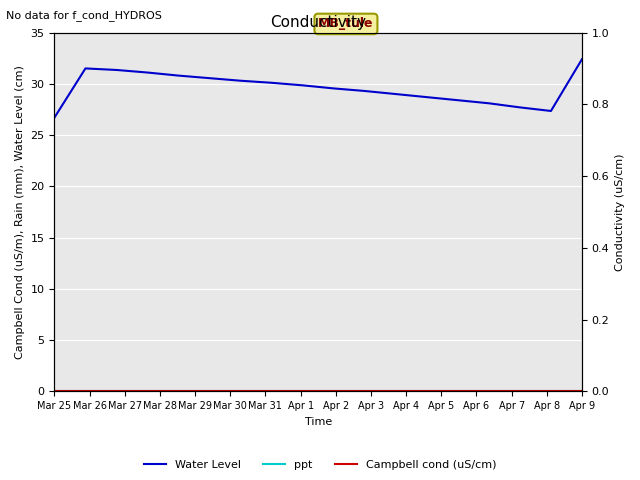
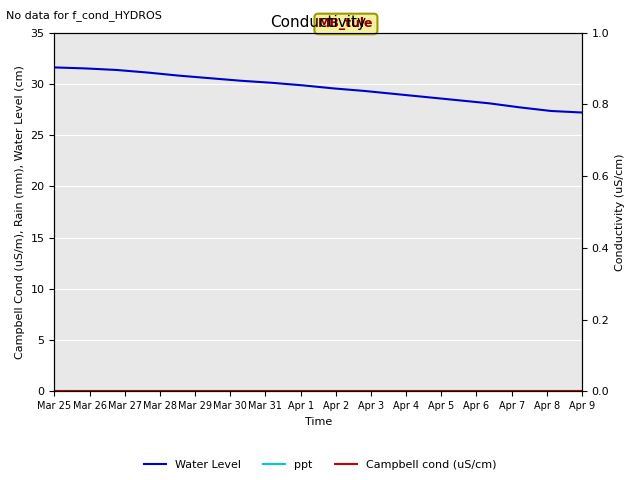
Water Level/Mar 25: 26.7 -> 31.6
Water Level/Apr 9: 32.4 -> 27.2
